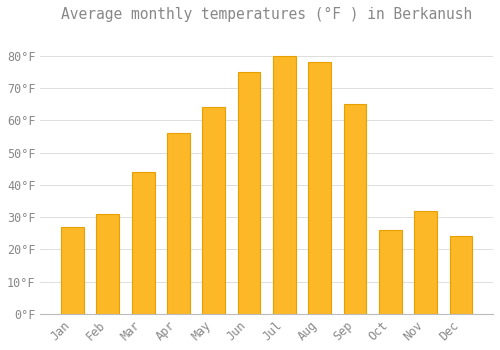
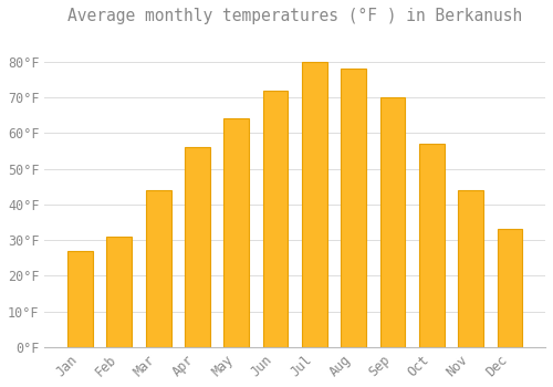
Jun: 75°F -> 72°F
Sep: 65°F -> 70°F
Oct: 26°F -> 57°F
Nov: 32°F -> 44°F
Dec: 24°F -> 33°F
